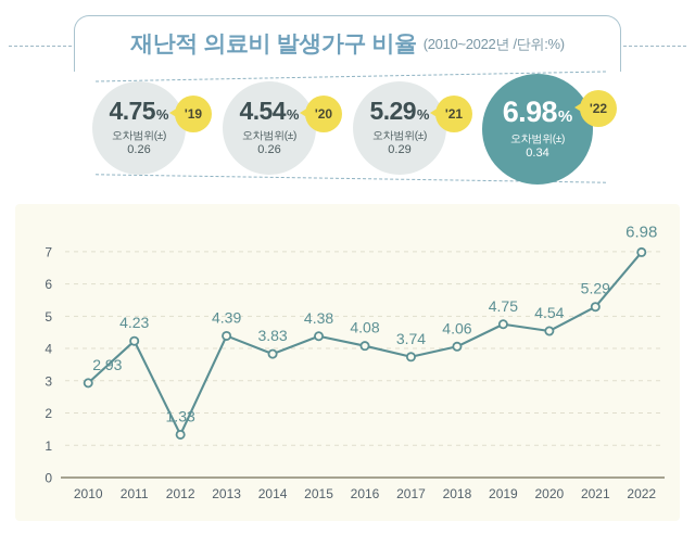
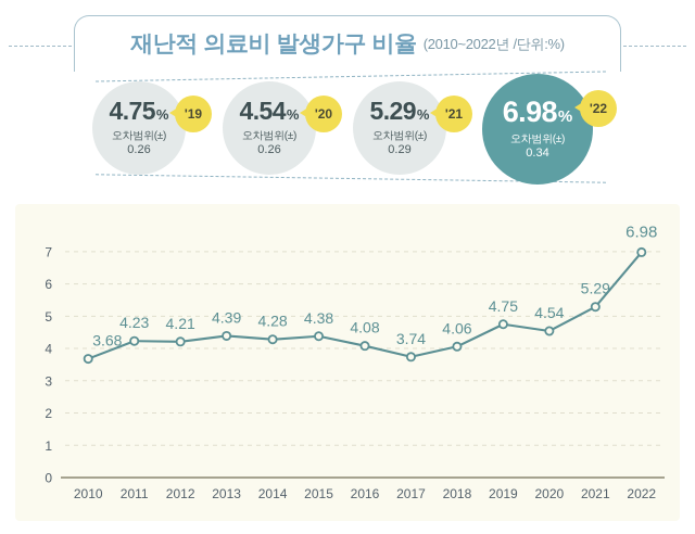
2010: 2.93 -> 3.68
2012: 1.33 -> 4.21
2014: 3.83 -> 4.28
